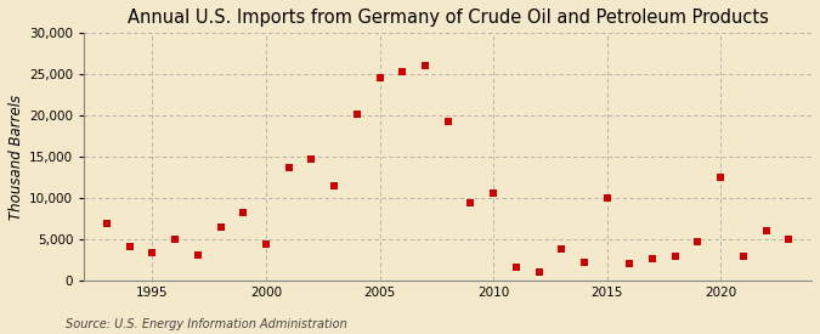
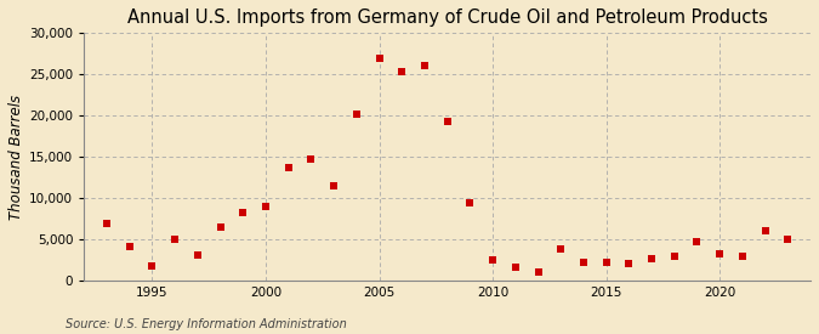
1995: 3,400 -> 1,800
2000: 4,400 -> 9,000
2005: 24,600 -> 27,000
2010: 10,600 -> 2,500
2015: 10,000 -> 2,300
2020: 12,600 -> 3,200
